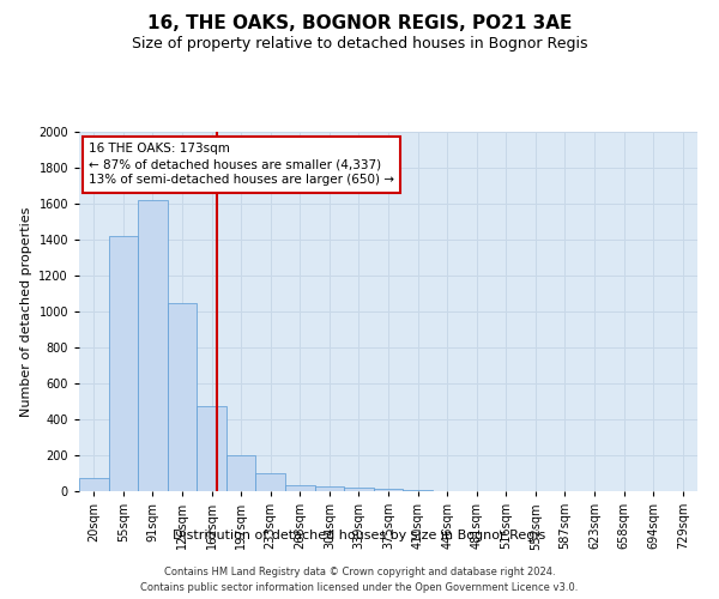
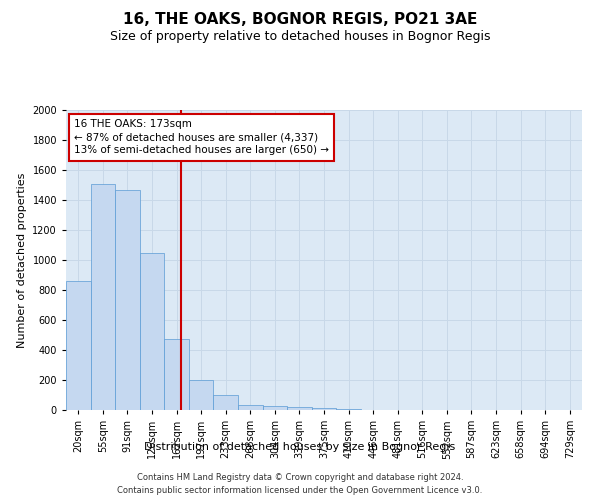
20sqm: 80 -> 860
55sqm: 1420 -> 1510
91sqm: 1620 -> 1470
